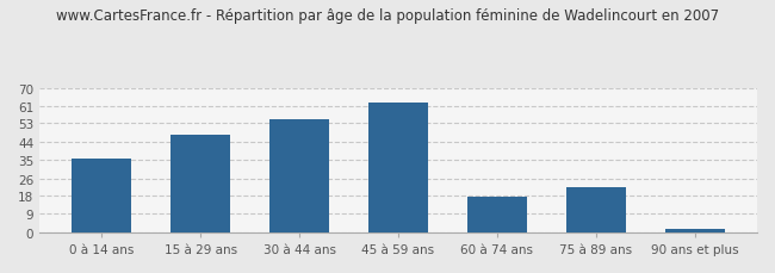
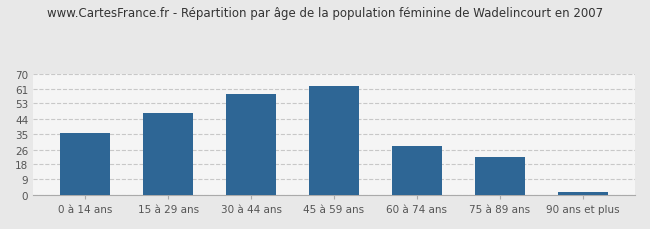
30 à 44 ans: 55 -> 58
60 à 74 ans: 17 -> 28
